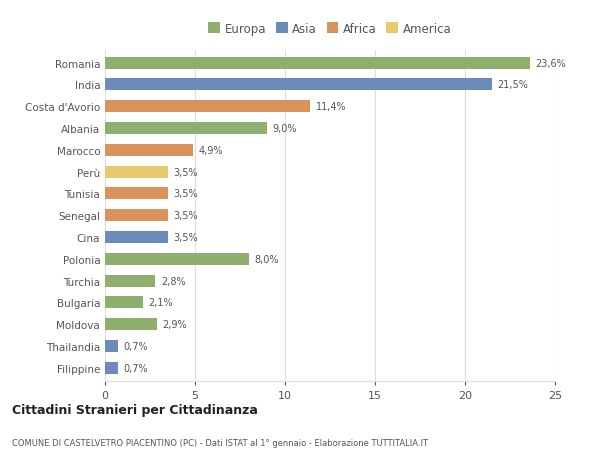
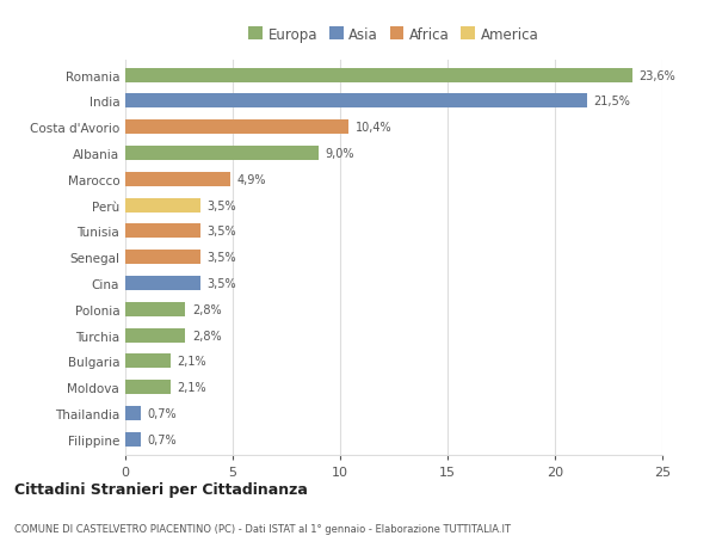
Costa d'Avorio: 11,4% -> 10,4%
Polonia: 8,0% -> 2,8%
Moldova: 2,9% -> 2,1%
